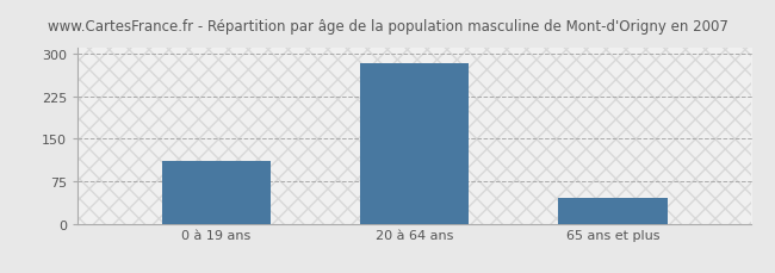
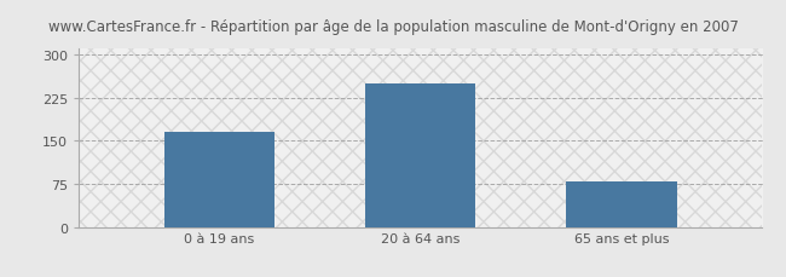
0 à 19 ans: 110 -> 165
20 à 64 ans: 284 -> 250
65 ans et plus: 45 -> 80
